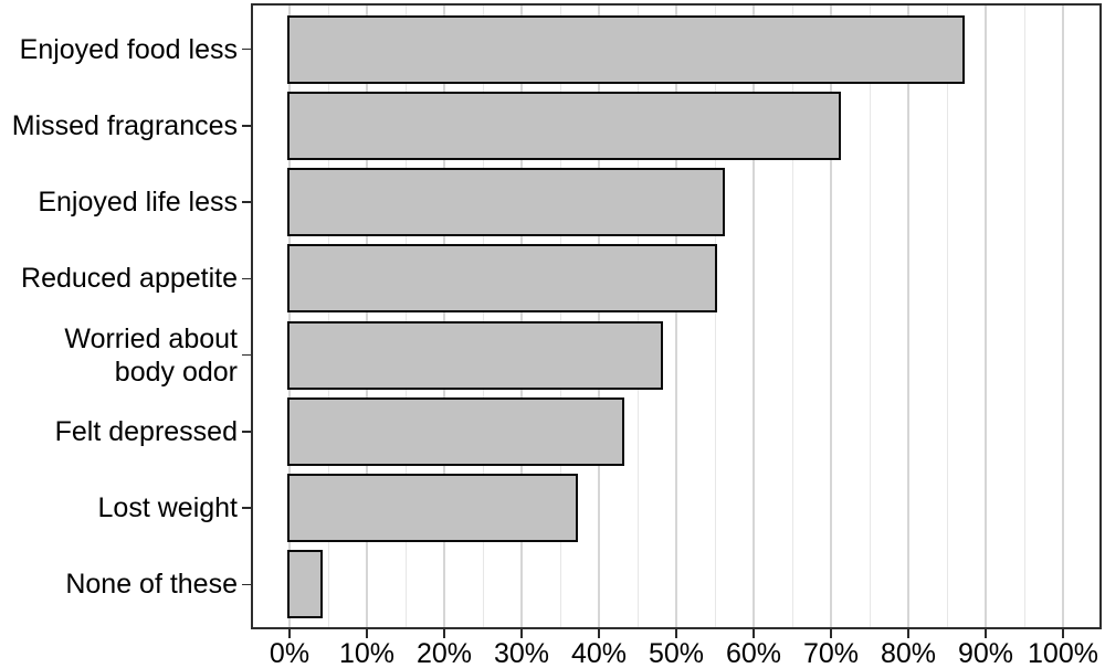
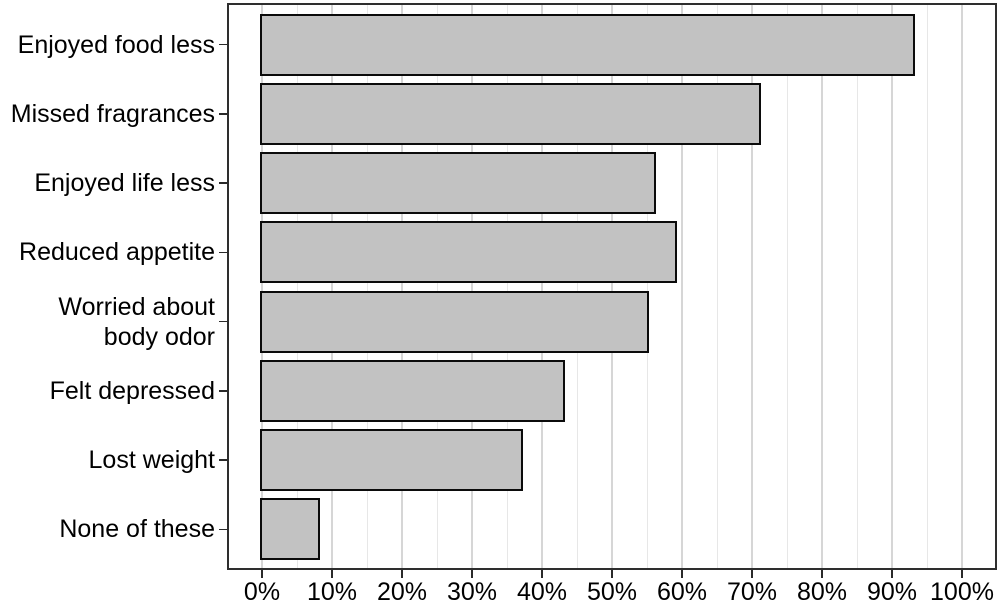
Enjoyed food less: 87% -> 93%
Reduced appetite: 55% -> 59%
Worried about body odor: 48% -> 55%
None of these: 4% -> 8%
